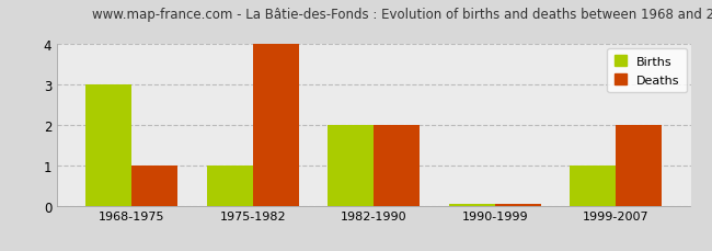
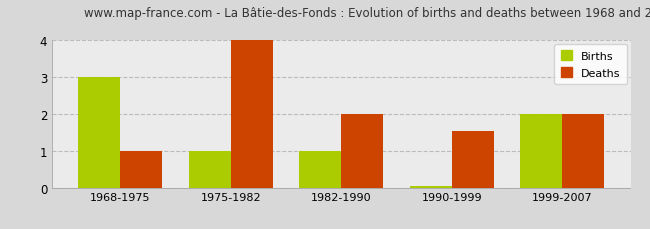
Births/1982-1990: 2.00 -> 1.00
Deaths/1990-1999: 0.05 -> 1.55
Births/1999-2007: 1.00 -> 2.00
